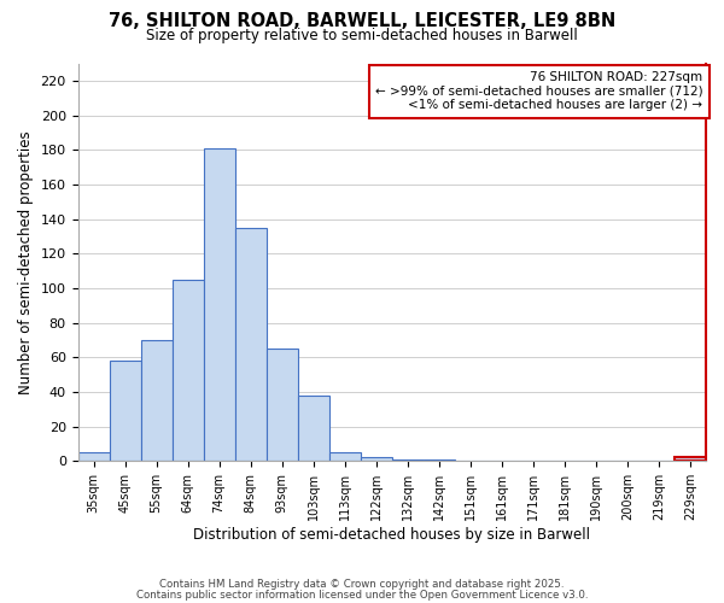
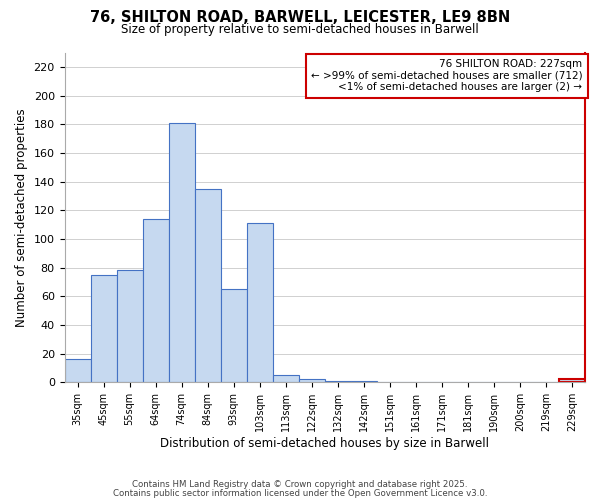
35sqm: 5 -> 16
45sqm: 58 -> 75
55sqm: 70 -> 78
64sqm: 105 -> 114
103sqm: 38 -> 111
